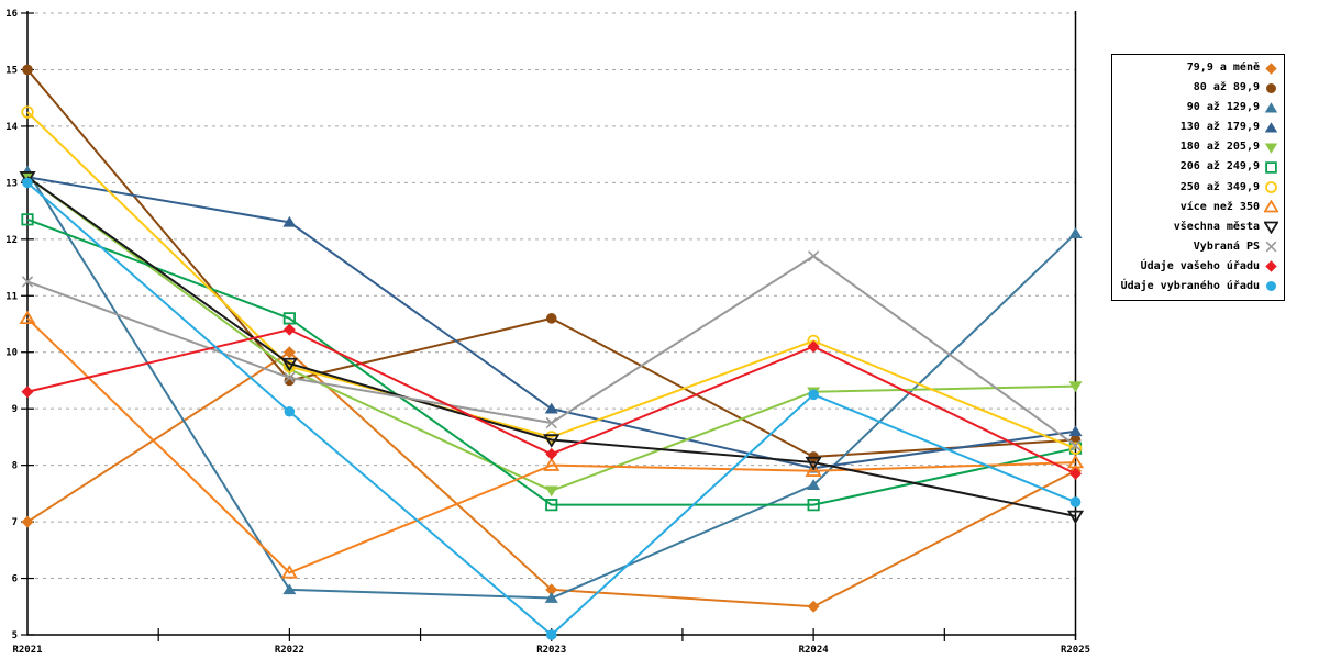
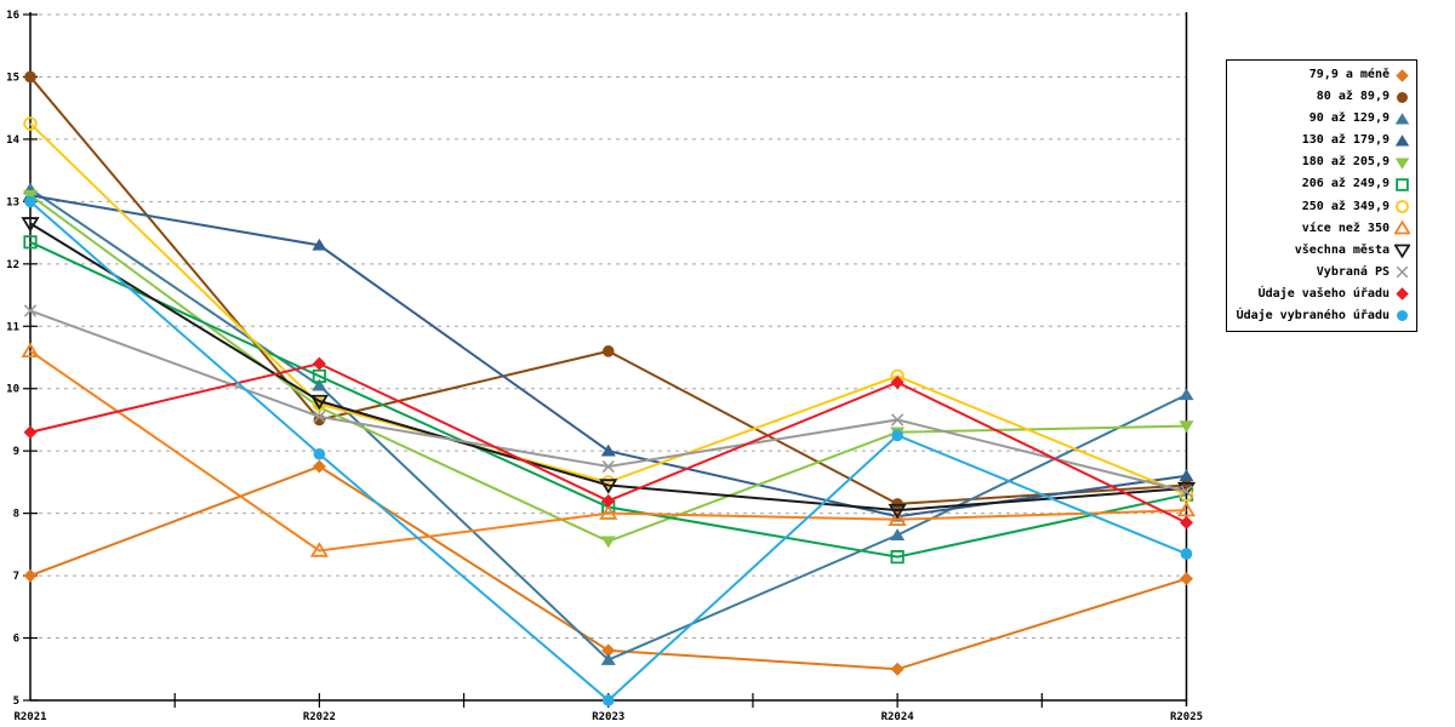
všechna města/R2021: 13.1 -> 12.7
79,9 a méně/R2022: 10.0 -> 8.8
90 až 129,9/R2022: 5.8 -> 10.1
206 až 249,9/R2022: 10.6 -> 10.2
více než 350/R2022: 6.1 -> 7.4
206 až 249,9/R2023: 7.3 -> 8.1
Vybraná PS/R2024: 11.7 -> 9.5
79,9 a méně/R2025: 7.9 -> 7.0
90 až 129,9/R2025: 12.1 -> 9.9
všechna města/R2025: 7.1 -> 8.4
